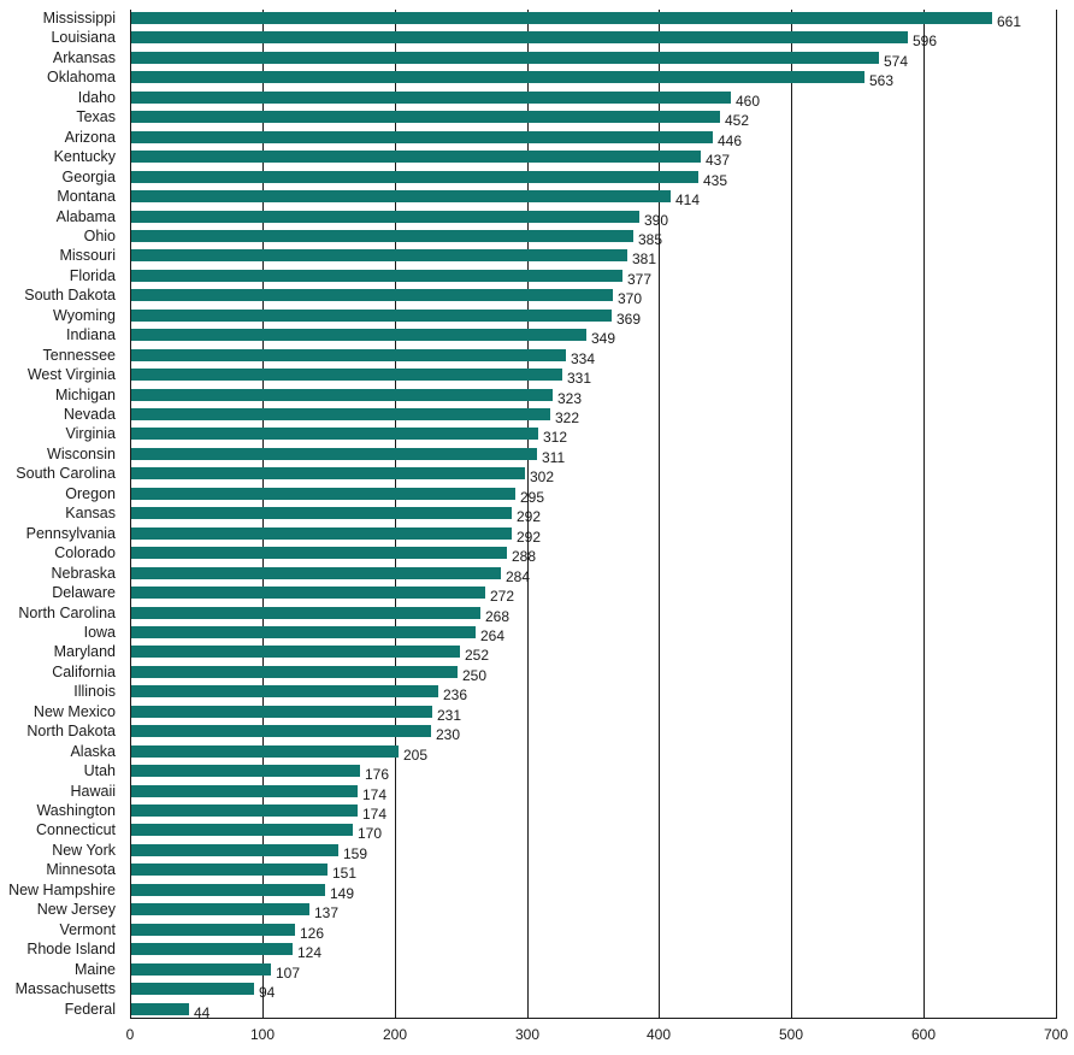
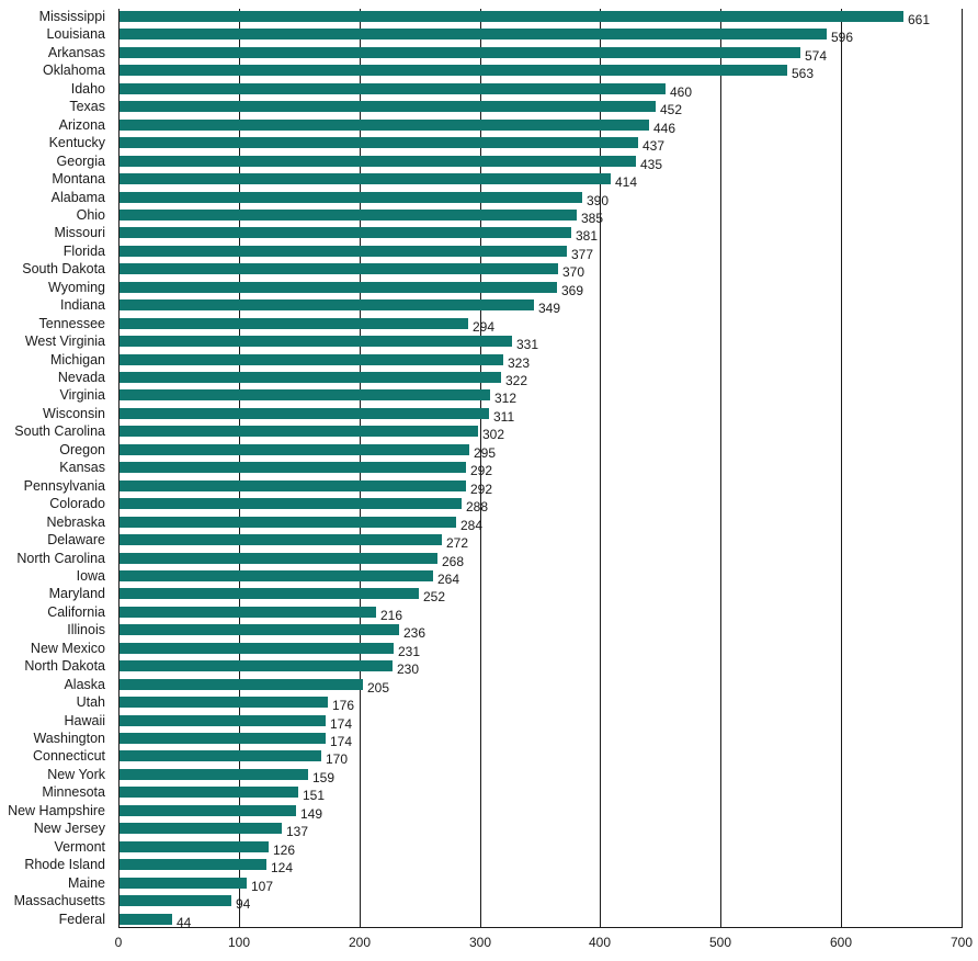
Tennessee: 334 -> 294
California: 250 -> 216
